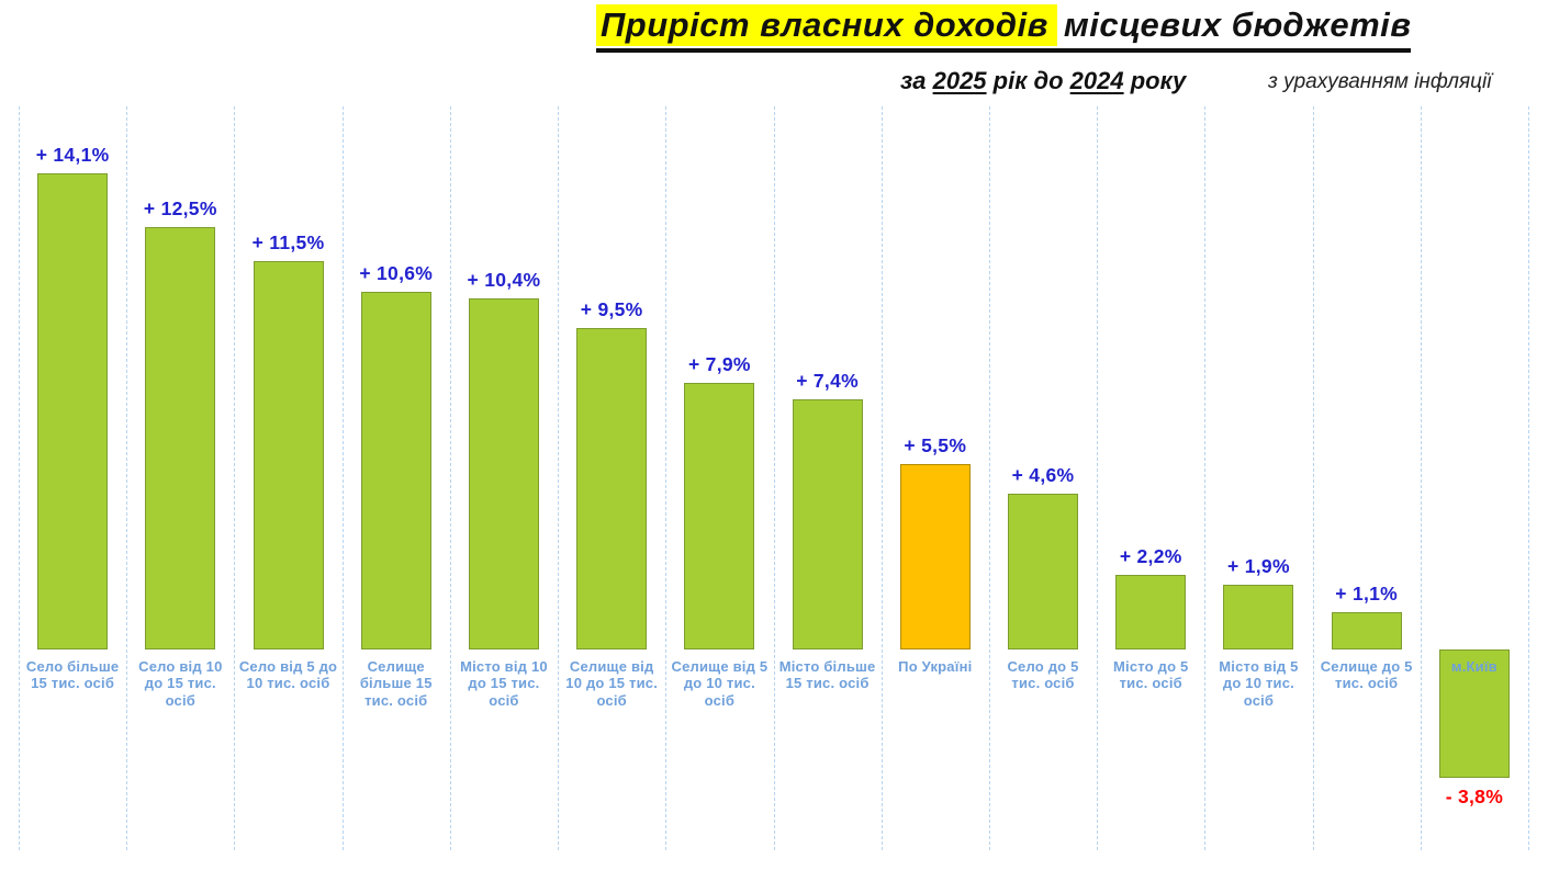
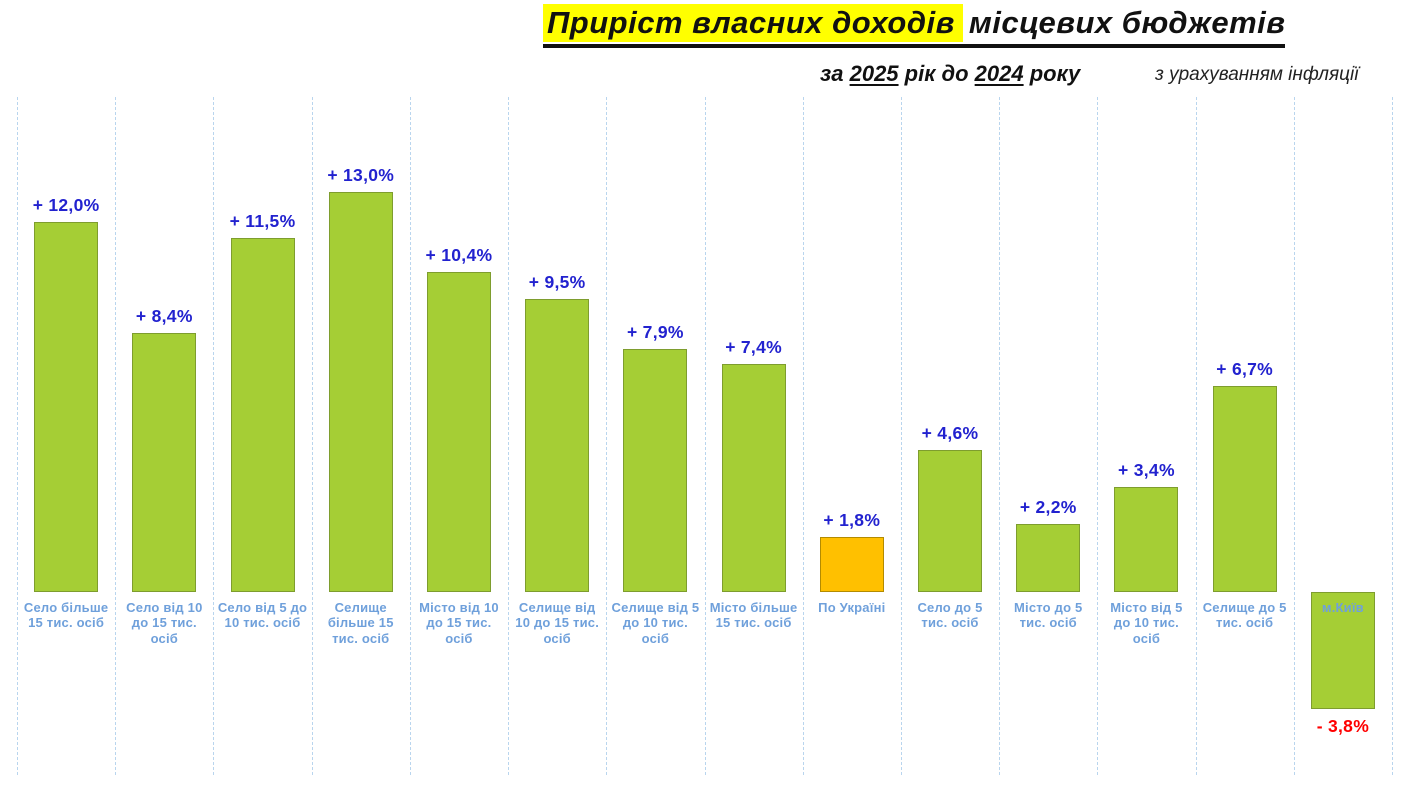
Село більше 15 тис. осіб: 14,1% -> 12,0%
Село від 10 до 15 тис. осіб: 12,5% -> 8,4%
Селище більше 15 тис. осіб: 10,6% -> 13,0%
По Україні: 5,5% -> 1,8%
Місто від 5 до 10 тис. осіб: 1,9% -> 3,4%
Селище до 5 тис. осіб: 1,1% -> 6,7%
